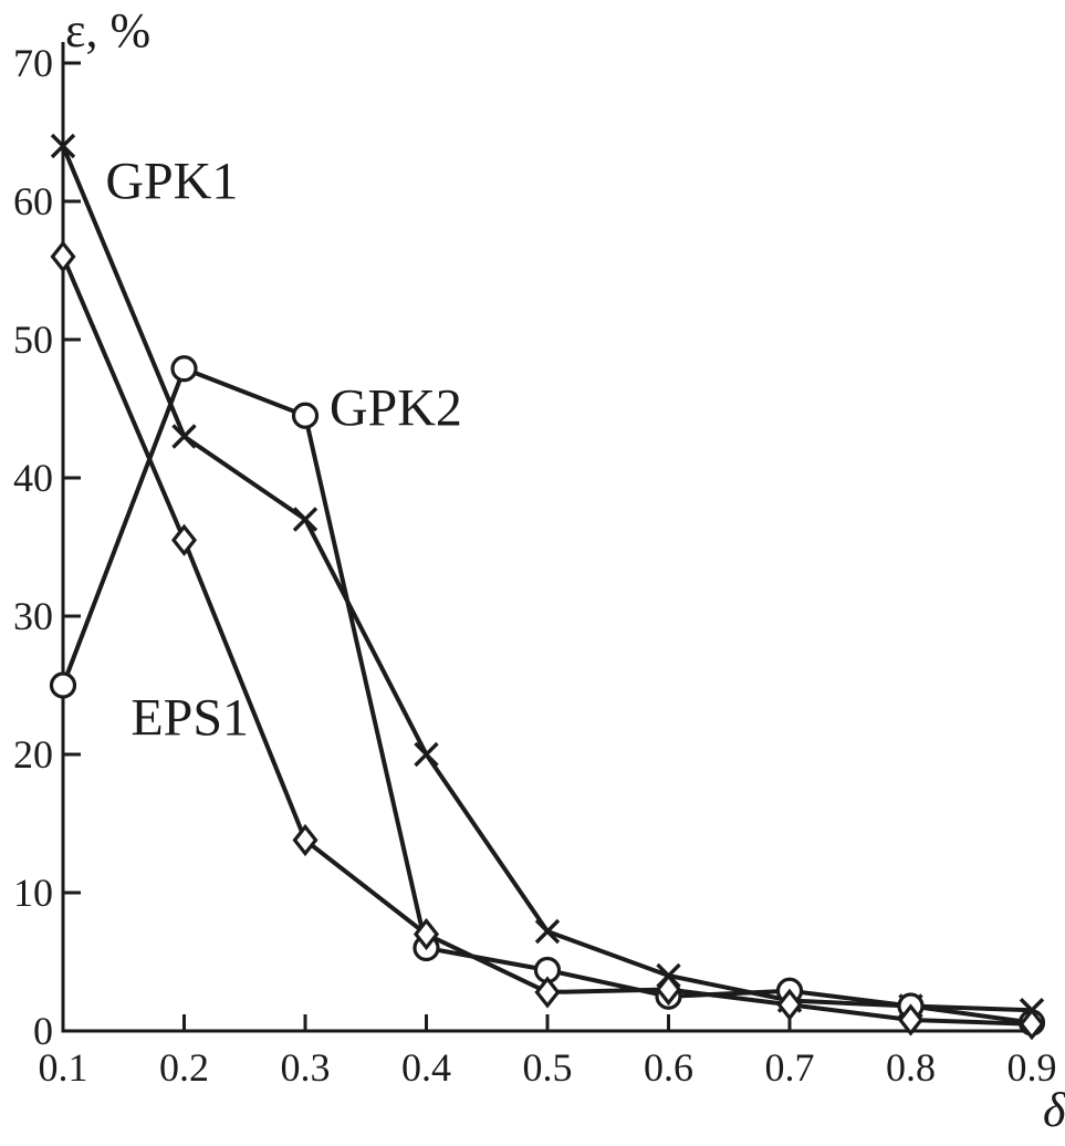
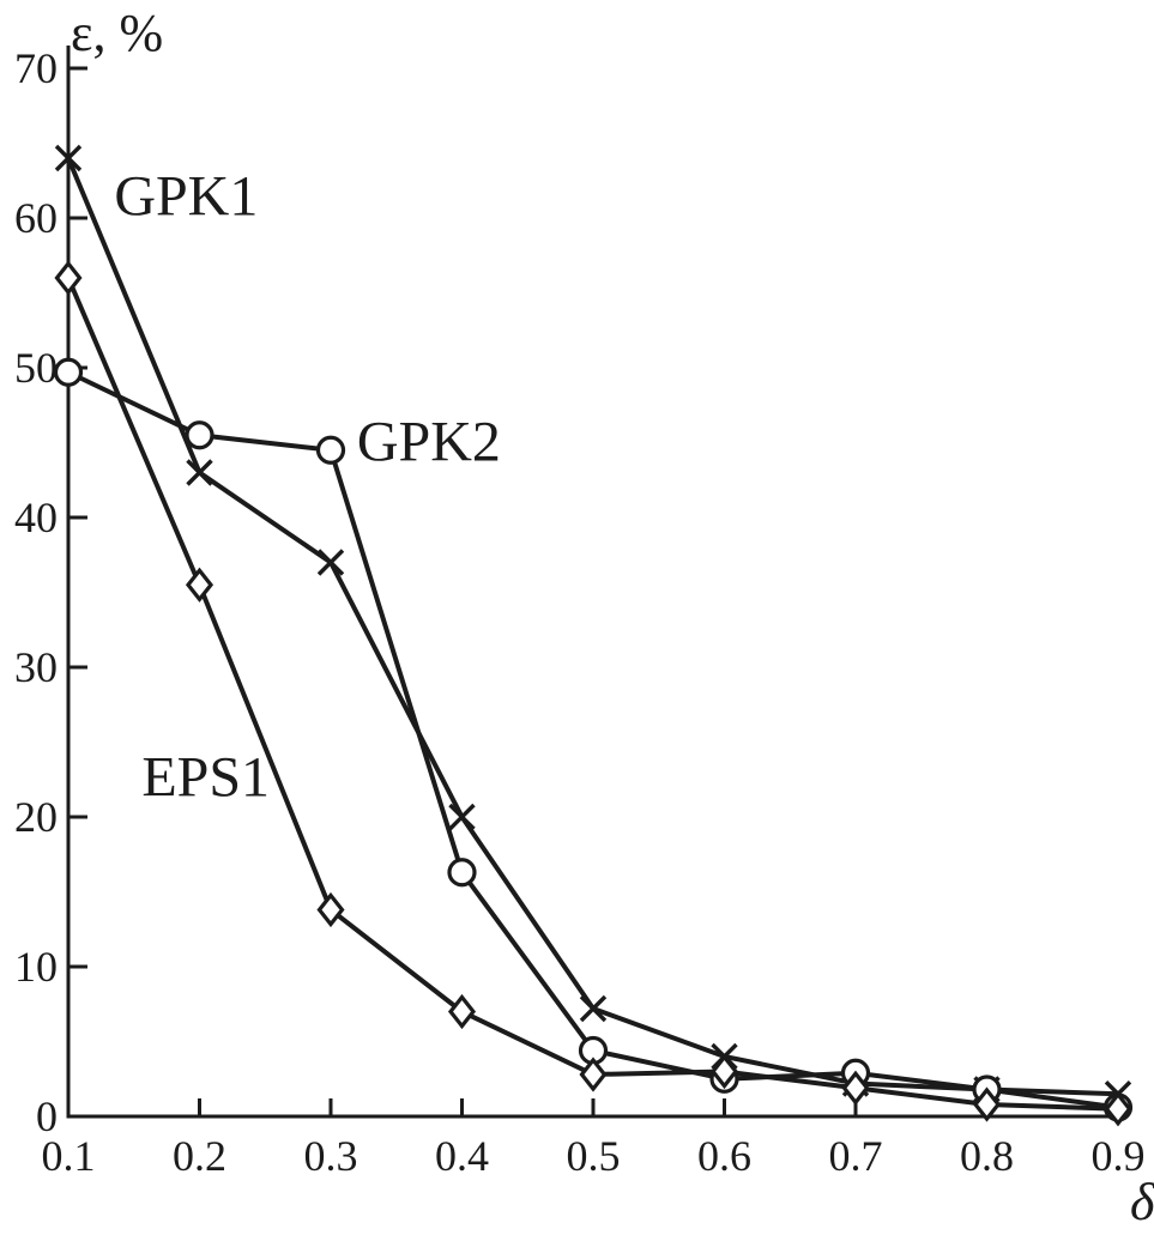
GPK2/0.1: 25.0 -> 49.7
GPK2/0.2: 47.9 -> 45.5
GPK2/0.4: 6.0 -> 16.3
